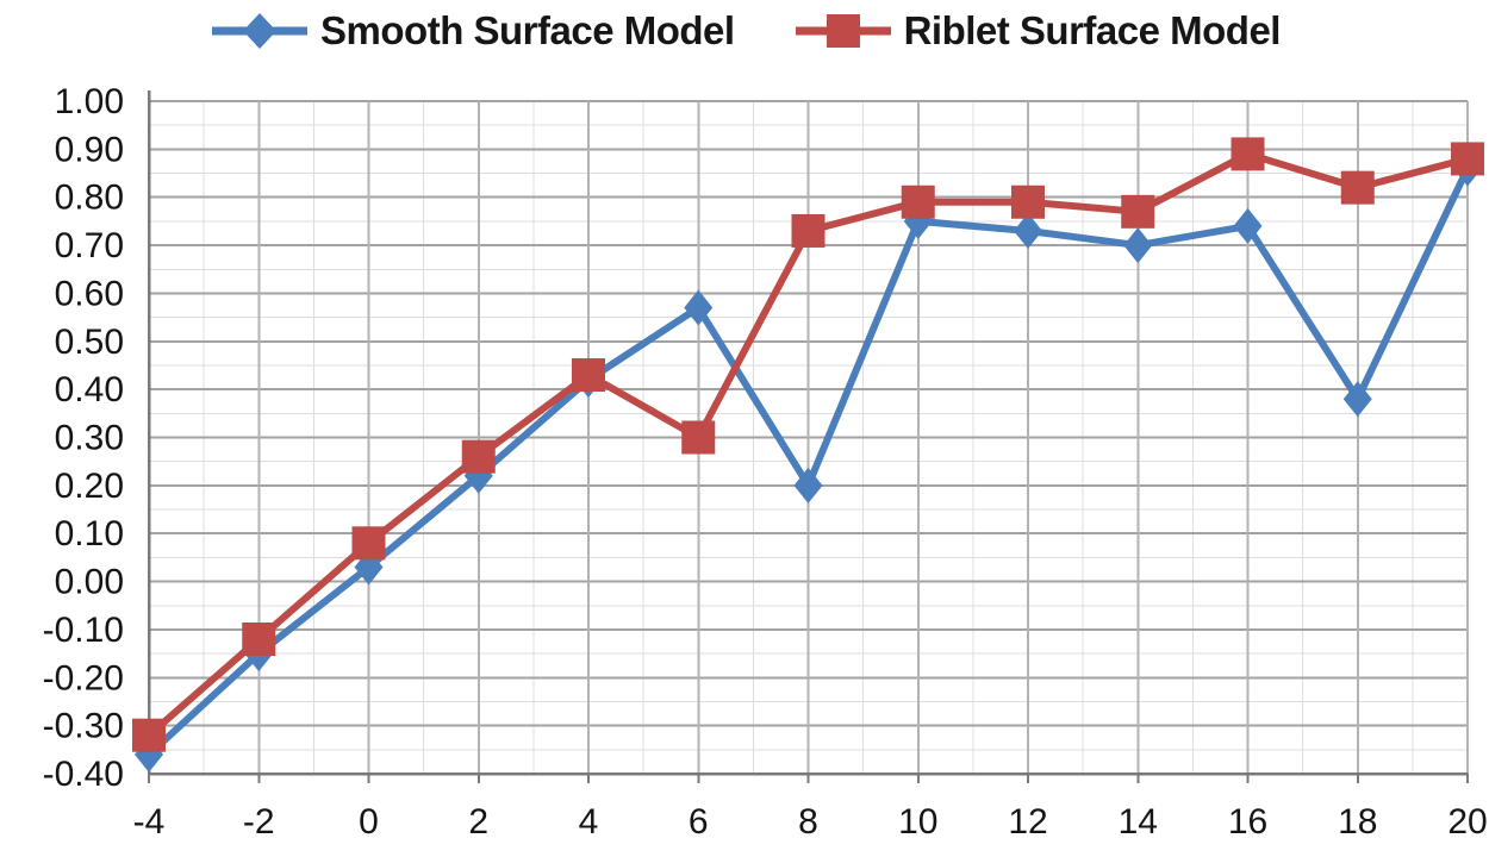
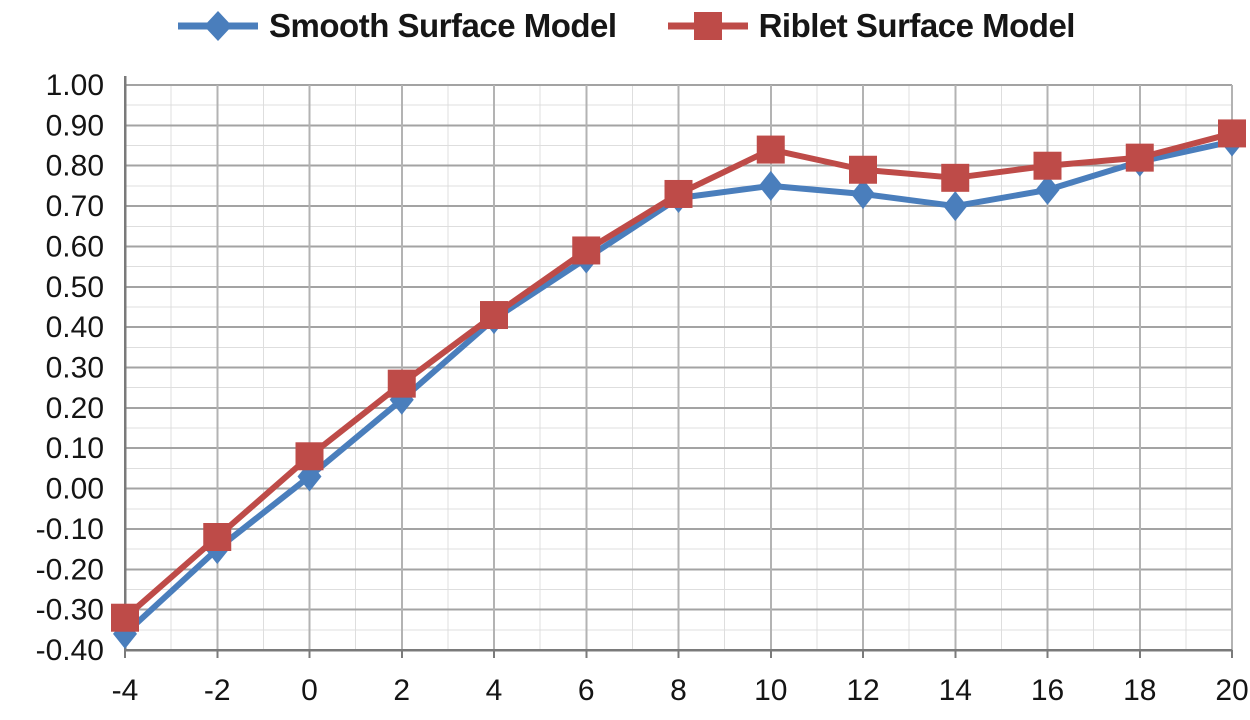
Riblet Surface Model/6: 0.30 -> 0.59
Smooth Surface Model/8: 0.20 -> 0.72
Riblet Surface Model/10: 0.79 -> 0.84
Riblet Surface Model/16: 0.89 -> 0.80
Smooth Surface Model/18: 0.38 -> 0.81
